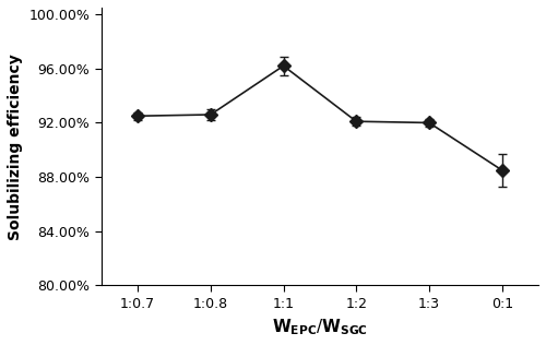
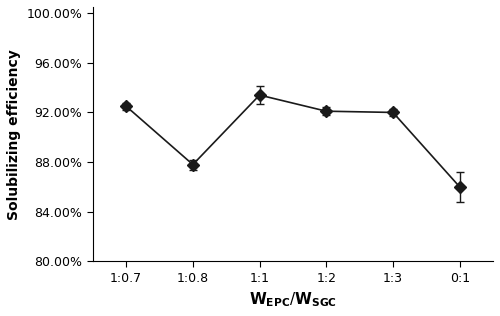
1:0.8: 92.6% -> 87.8%
1:1: 96.2% -> 93.4%
0:1: 88.5% -> 86.0%
